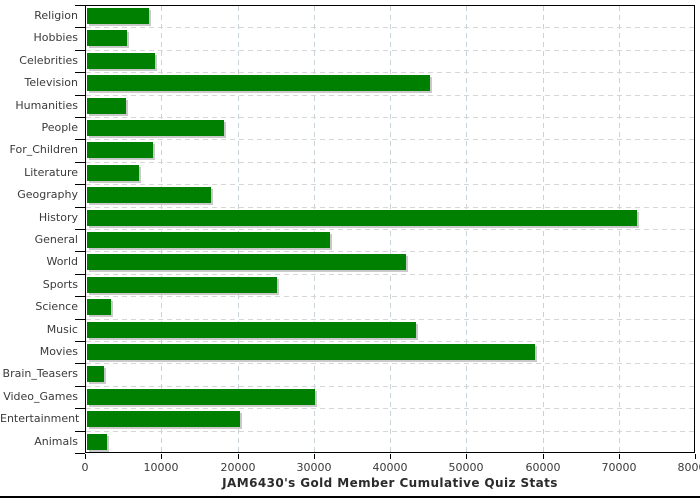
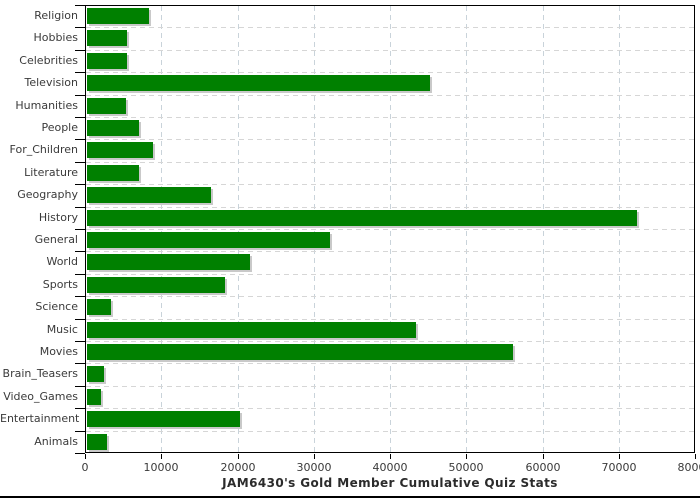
Celebrities: 9000 -> 5000
People: 18000 -> 7000
World: 42000 -> 21000
Sports: 25000 -> 18000
Movies: 59000 -> 56000
Video_Games: 30000 -> 2000
